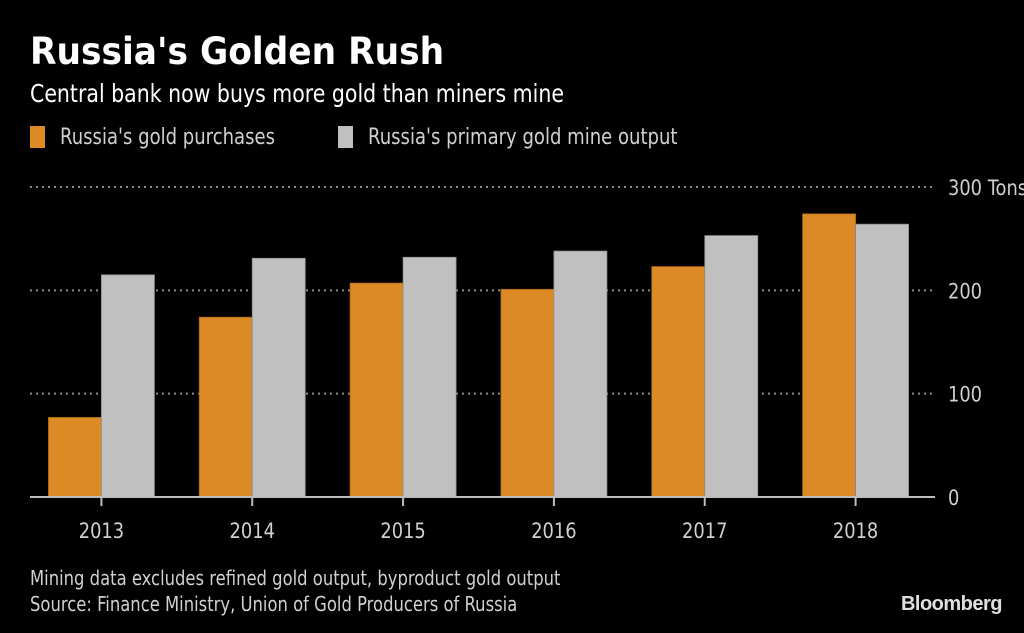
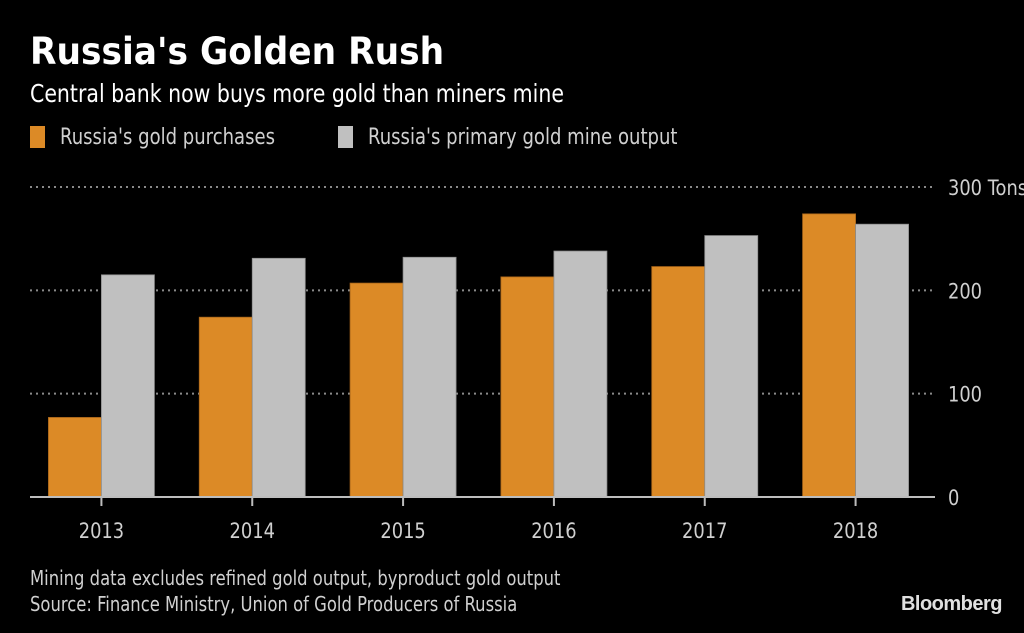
Russia's gold purchases/2016: 201 -> 213
